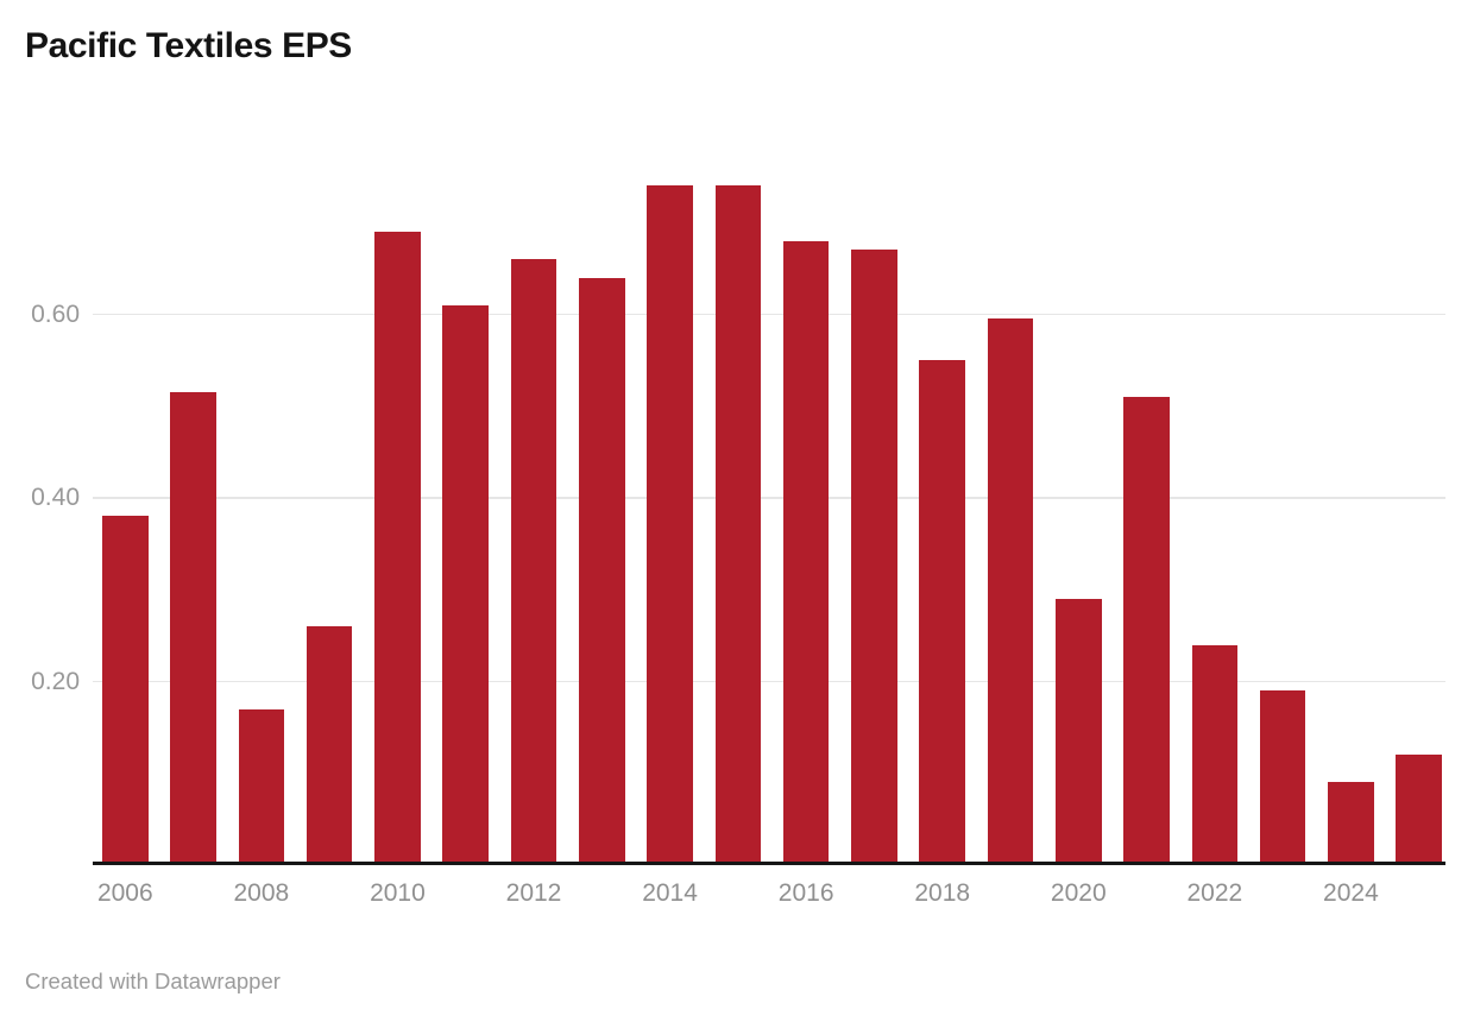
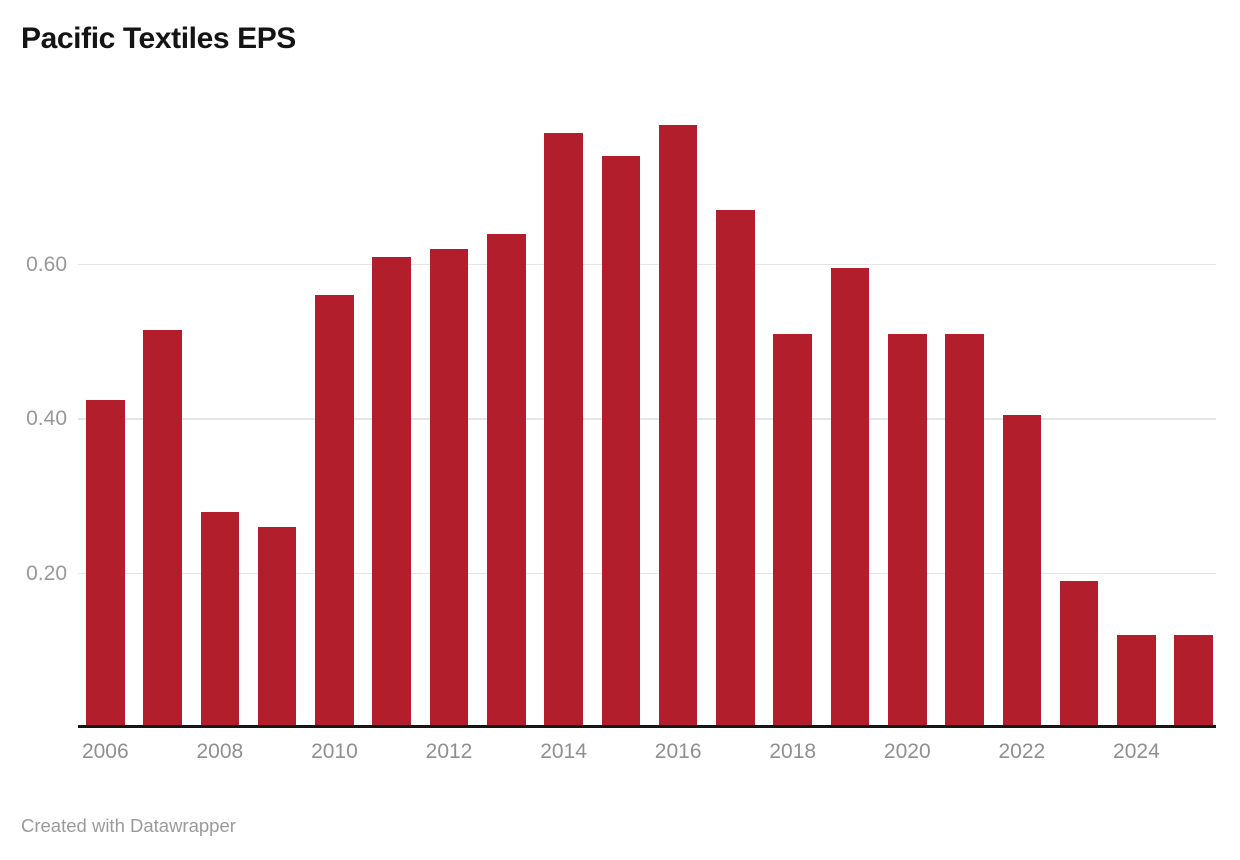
2006: 0.38 -> 0.42
2008: 0.17 -> 0.28
2010: 0.69 -> 0.56
2012: 0.66 -> 0.62
2014: 0.74 -> 0.77
2016: 0.68 -> 0.78
2018: 0.55 -> 0.51
2020: 0.29 -> 0.51
2022: 0.24 -> 0.41
2024: 0.09 -> 0.12
